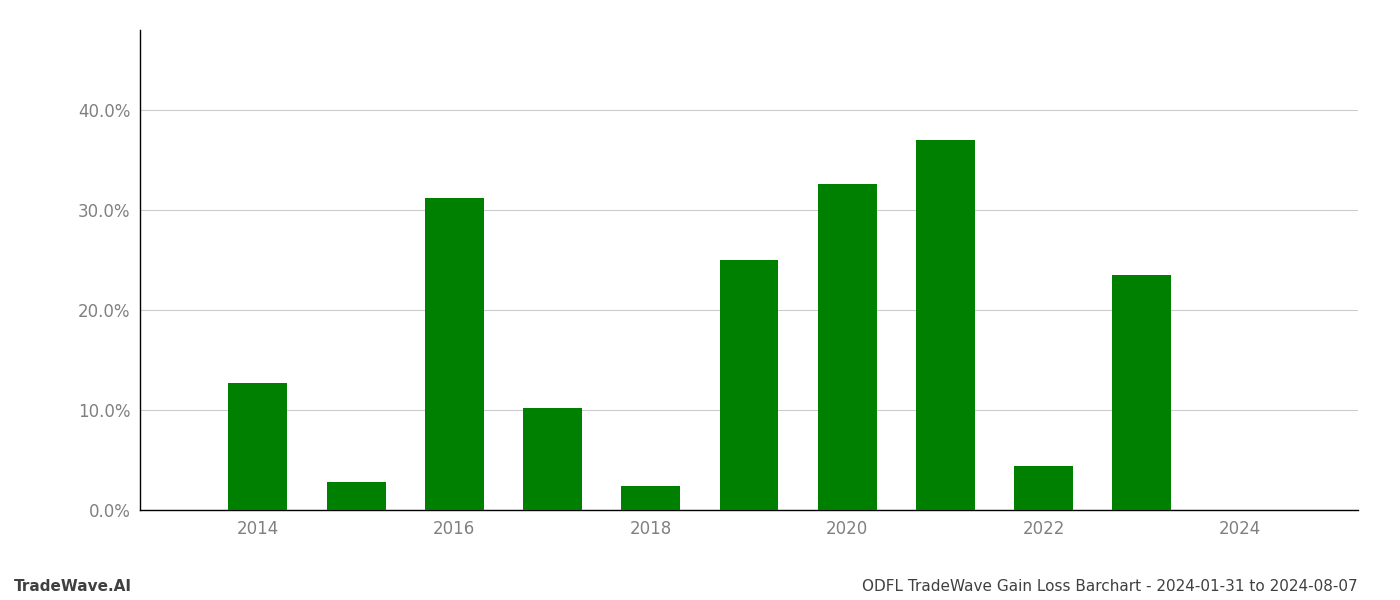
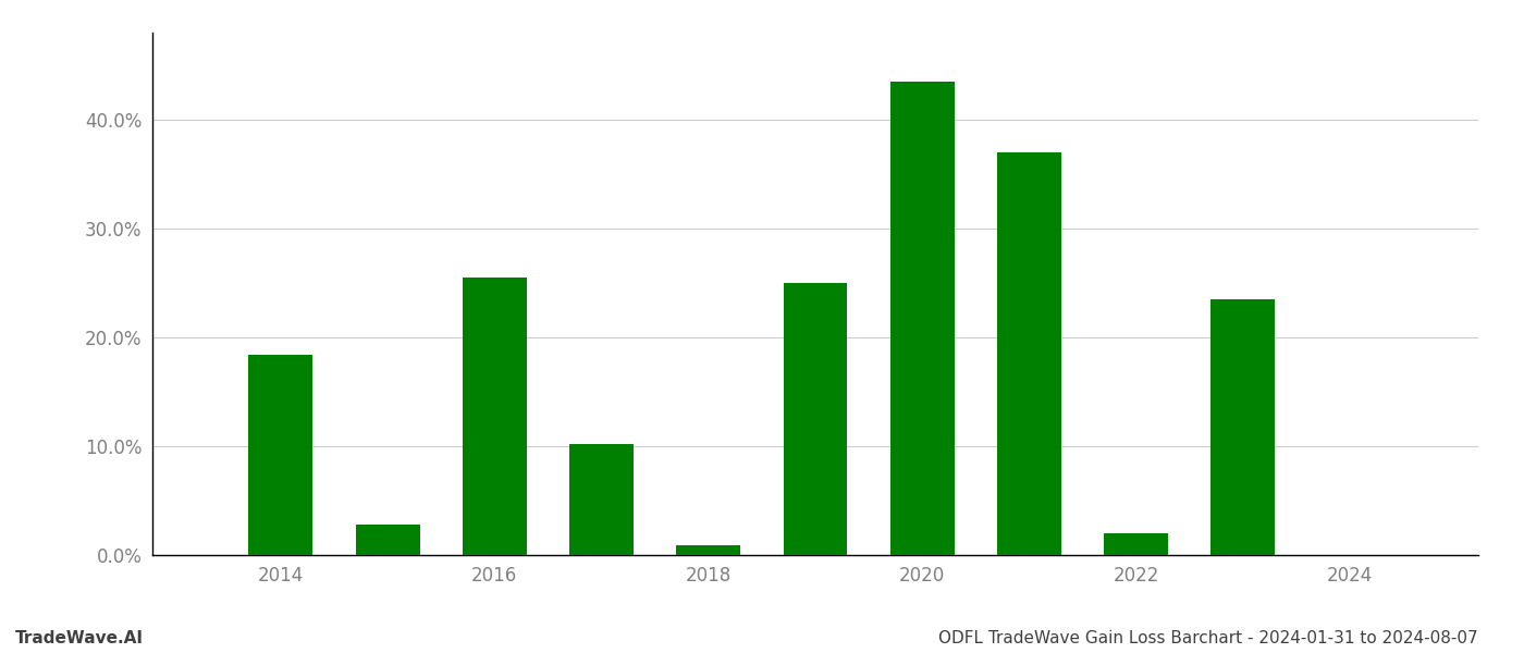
2014: 12.7% -> 18.4%
2016: 31.2% -> 25.5%
2018: 2.4% -> 0.9%
2020: 32.6% -> 43.5%
2022: 4.4% -> 2.0%
